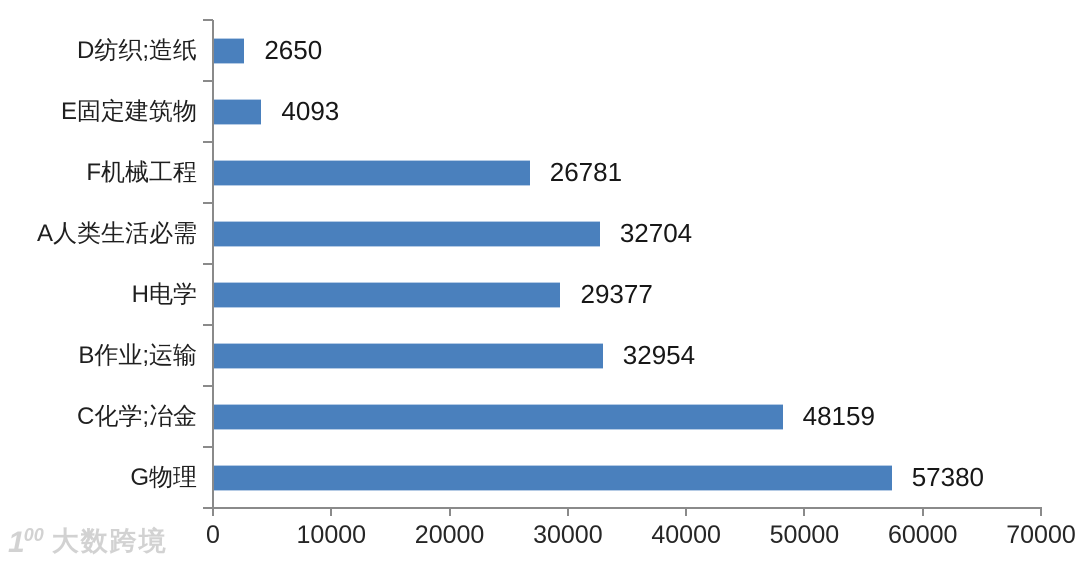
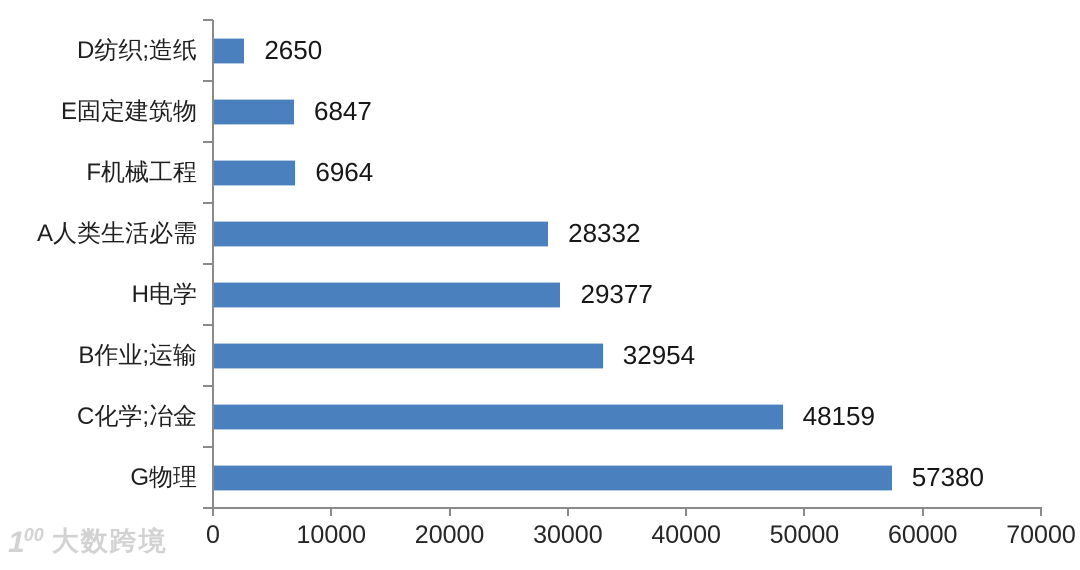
E固定建筑物: 4093 -> 6847
F机械工程: 26781 -> 6964
A人类生活必需: 32704 -> 28332
